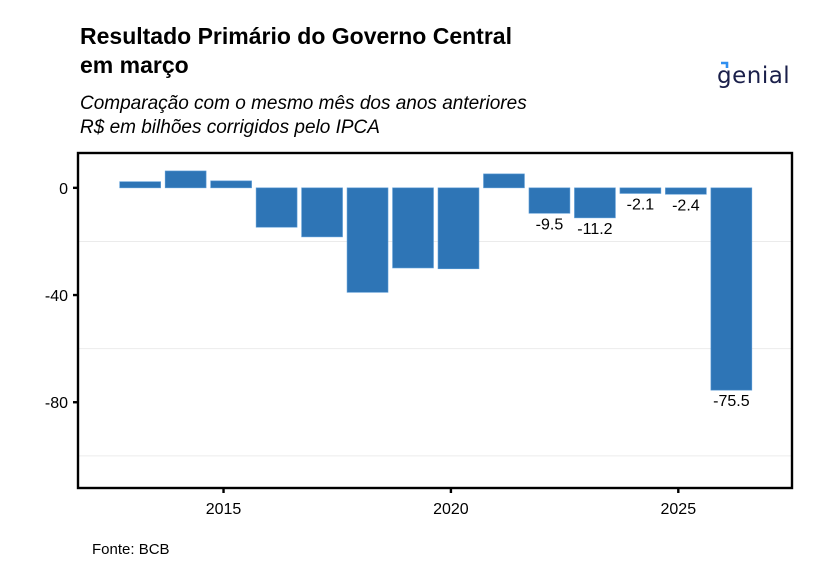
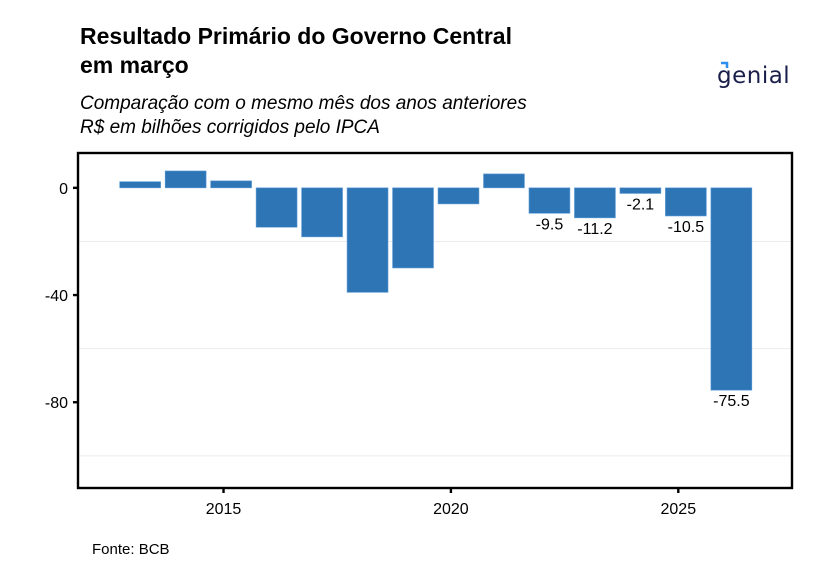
2020: -30 -> -6
2025: -2.4 -> -10.5
